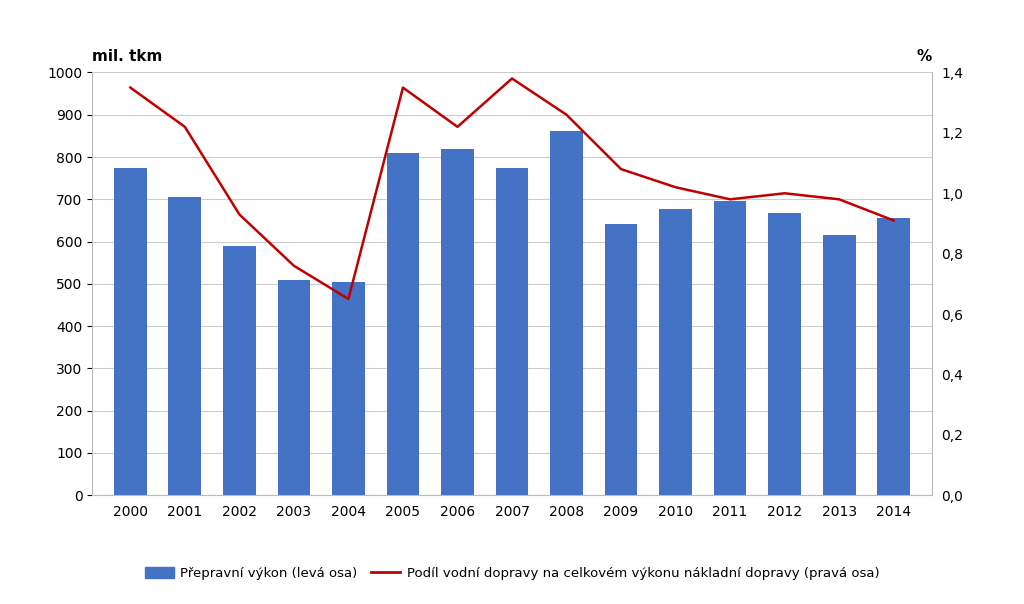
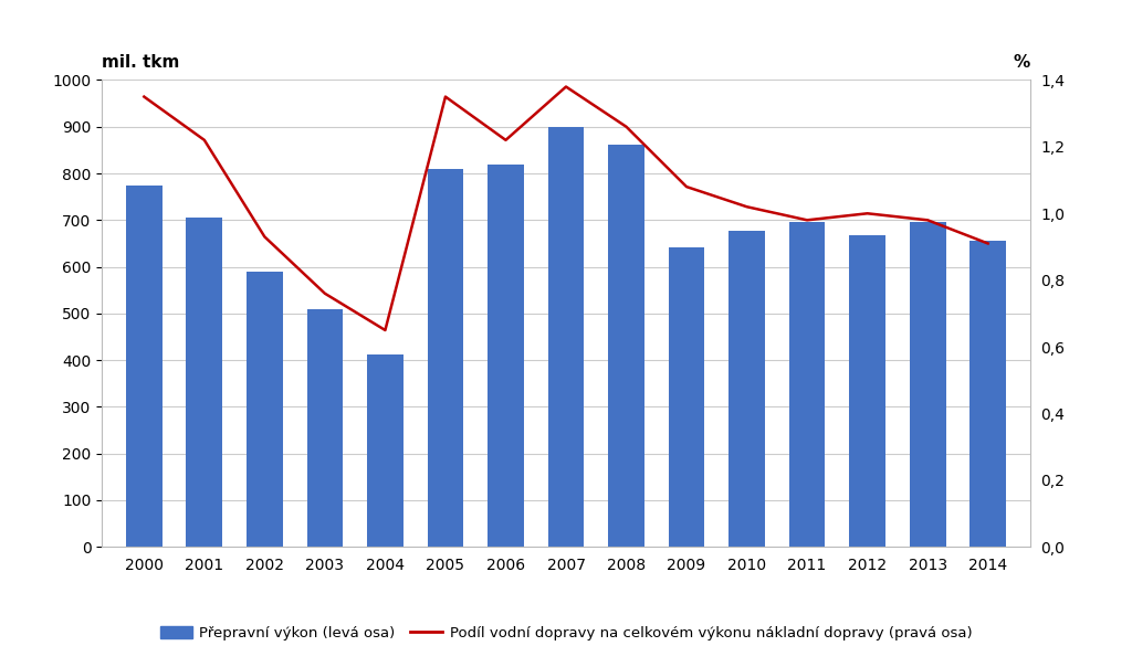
Přepravní výkon (levá osa)/2004: 505 -> 412
Přepravní výkon (levá osa)/2007: 775 -> 900
Přepravní výkon (levá osa)/2013: 615 -> 695
